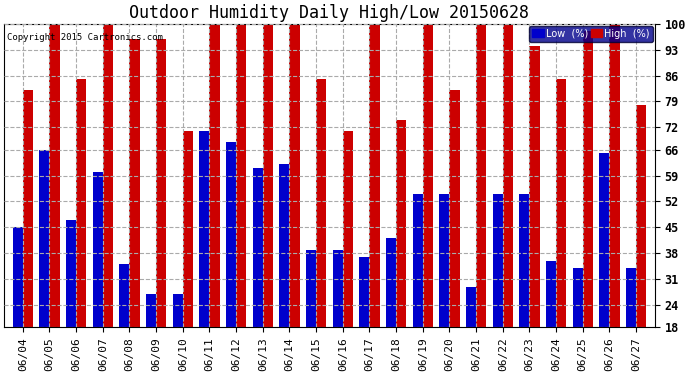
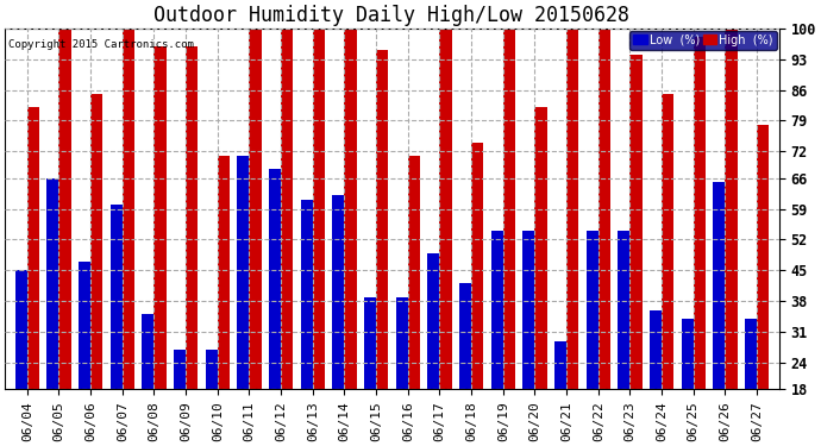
High (%)/06/15: 85 -> 95
Low (%)/06/17: 37 -> 49
